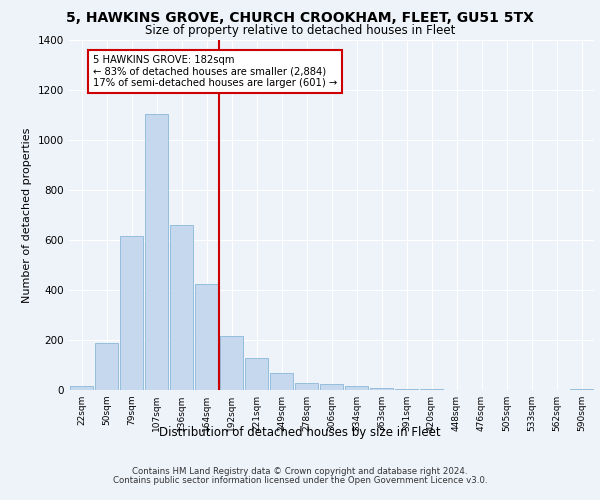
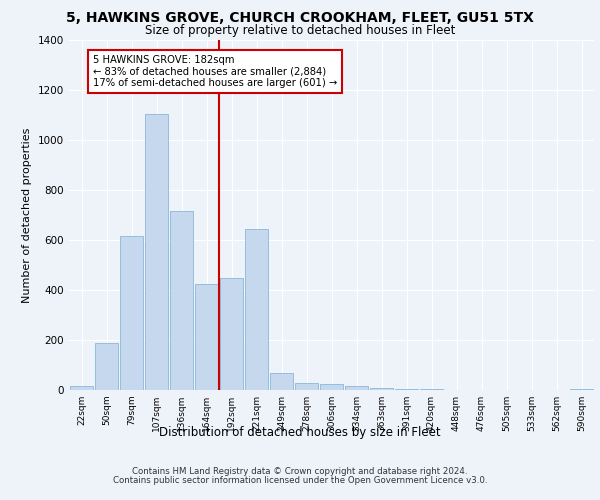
136sqm: 660 -> 715
192sqm: 215 -> 450
221sqm: 130 -> 645
